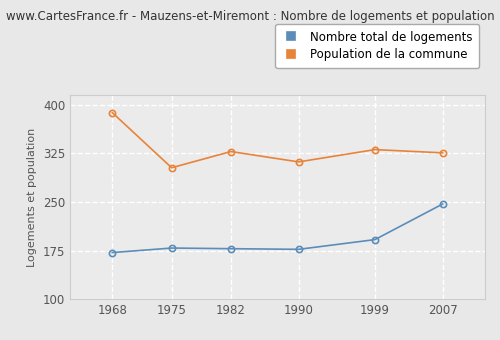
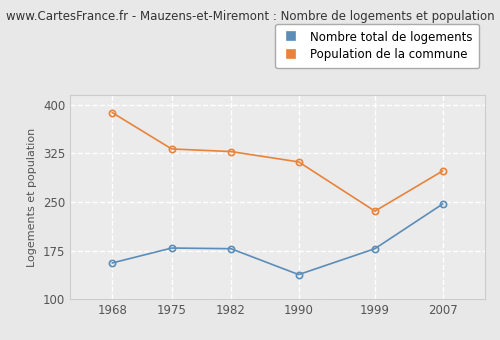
Nombre total de logements/1968: 172 -> 156
Population de la commune/1975: 303 -> 332
Nombre total de logements/1990: 177 -> 138
Nombre total de logements/1999: 192 -> 178
Population de la commune/1999: 331 -> 236
Population de la commune/2007: 326 -> 298
